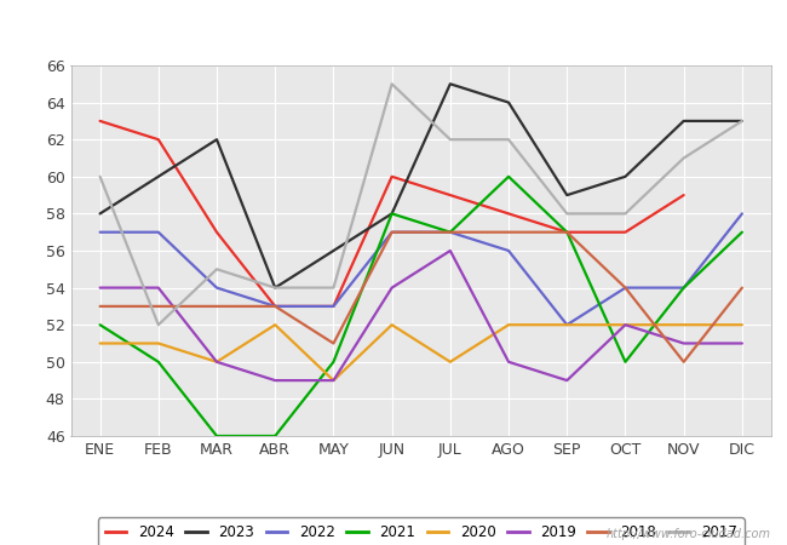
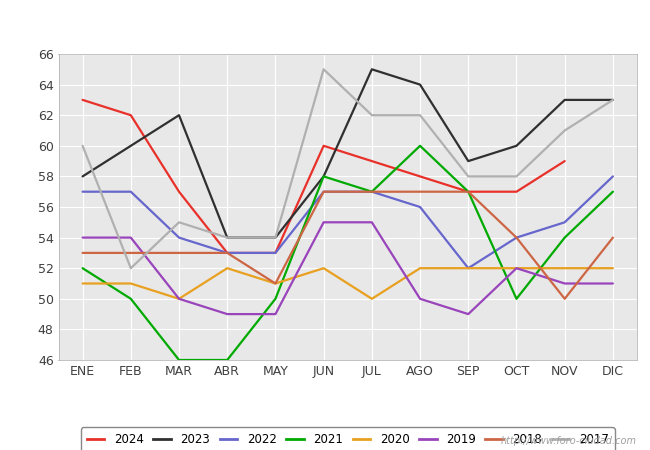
2023/MAY: 56 -> 54
2020/MAY: 49 -> 51
2019/JUN: 54 -> 55
2019/JUL: 56 -> 55
2022/NOV: 54 -> 55
